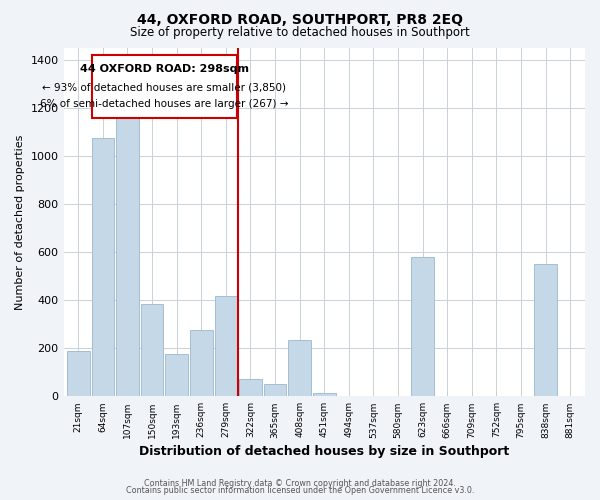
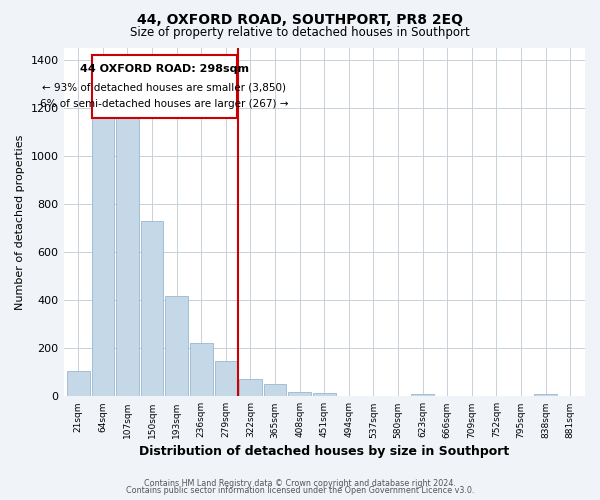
21sqm: 190 -> 105
64sqm: 1075 -> 1155
150sqm: 385 -> 730
193sqm: 175 -> 415
236sqm: 275 -> 220
279sqm: 415 -> 145
408sqm: 235 -> 20
623sqm: 580 -> 10
838sqm: 550 -> 10
